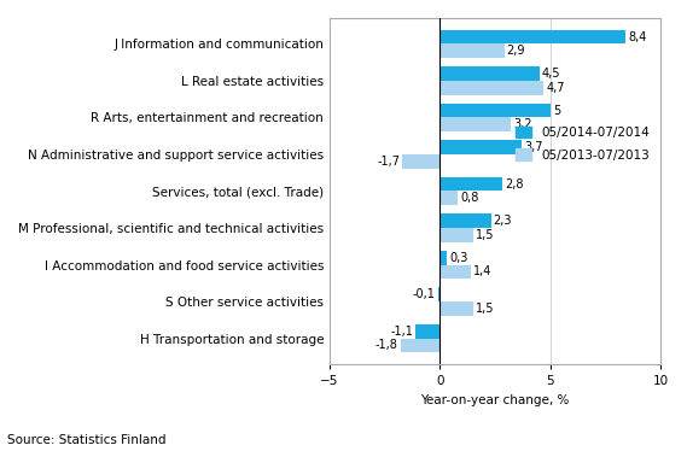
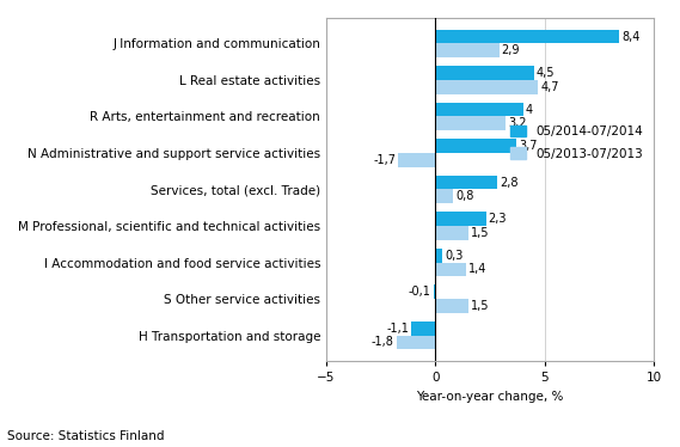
05/2014-07/2014/R Arts, entertainment and recreation: 5 -> 4
